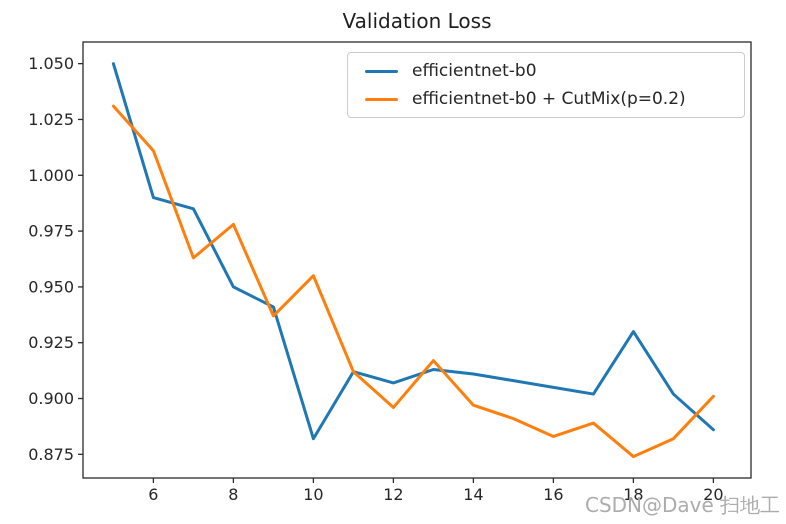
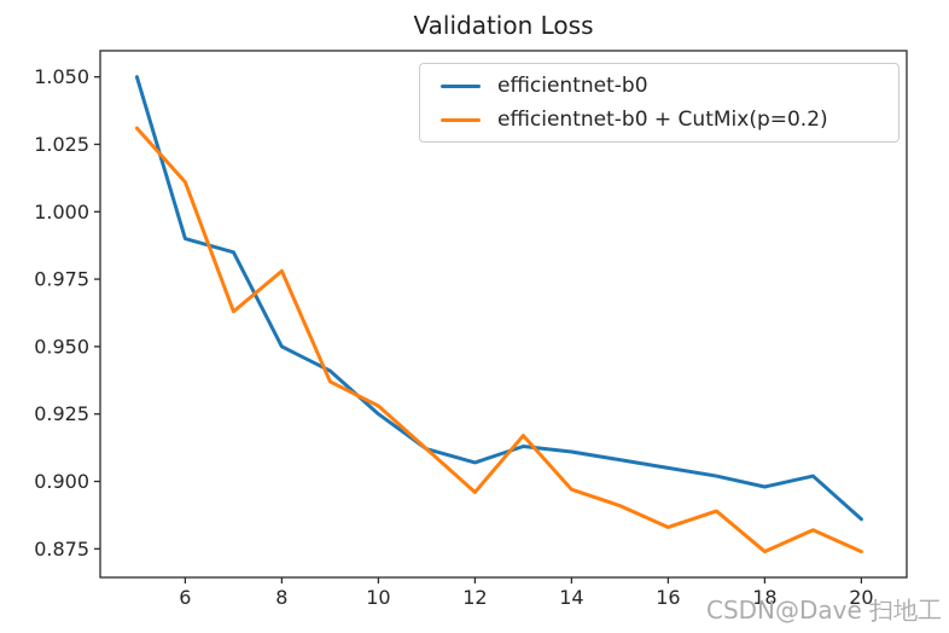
efficientnet-b0/10: 0.882 -> 0.925
efficientnet-b0 + CutMix(p=0.2)/10: 0.955 -> 0.928
efficientnet-b0/18: 0.930 -> 0.898
efficientnet-b0 + CutMix(p=0.2)/20: 0.901 -> 0.874
